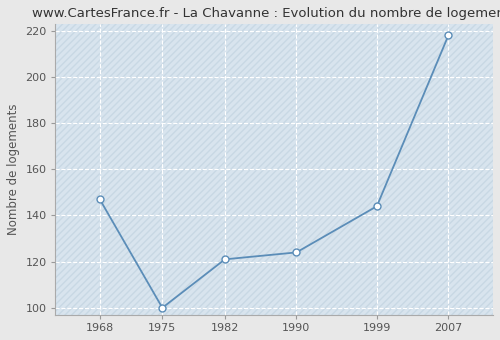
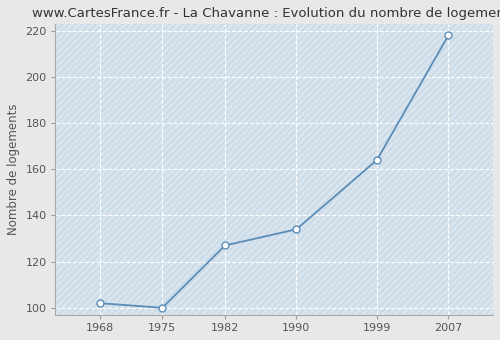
1968: 147 -> 102
1982: 121 -> 127
1990: 124 -> 134
1999: 144 -> 164
